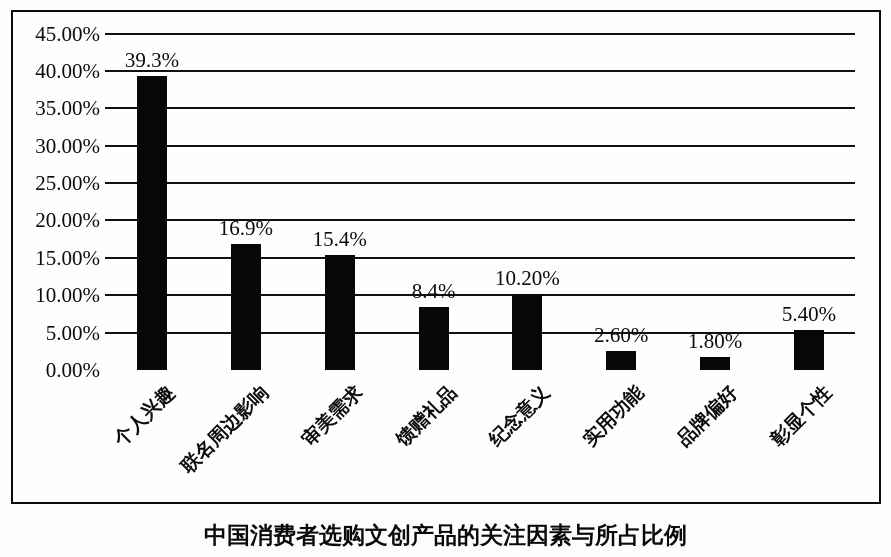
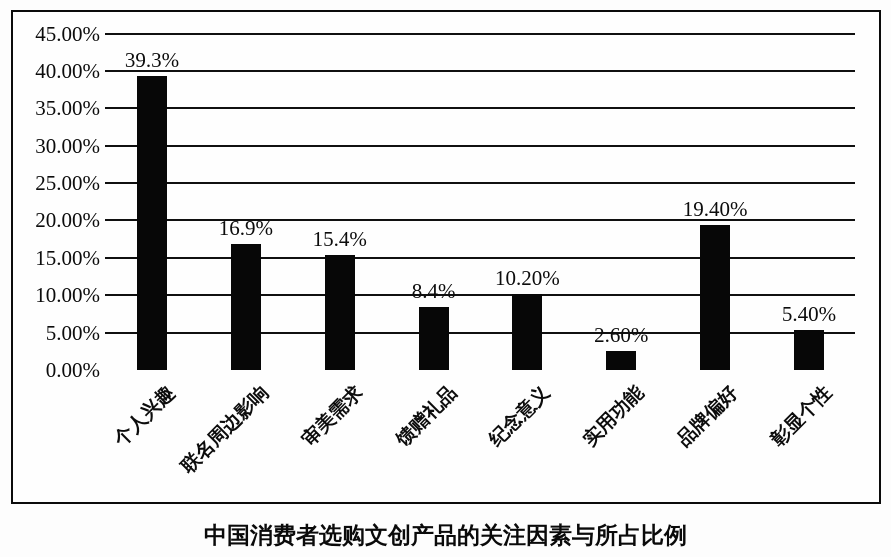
品牌偏好: 1.80% -> 19.40%
